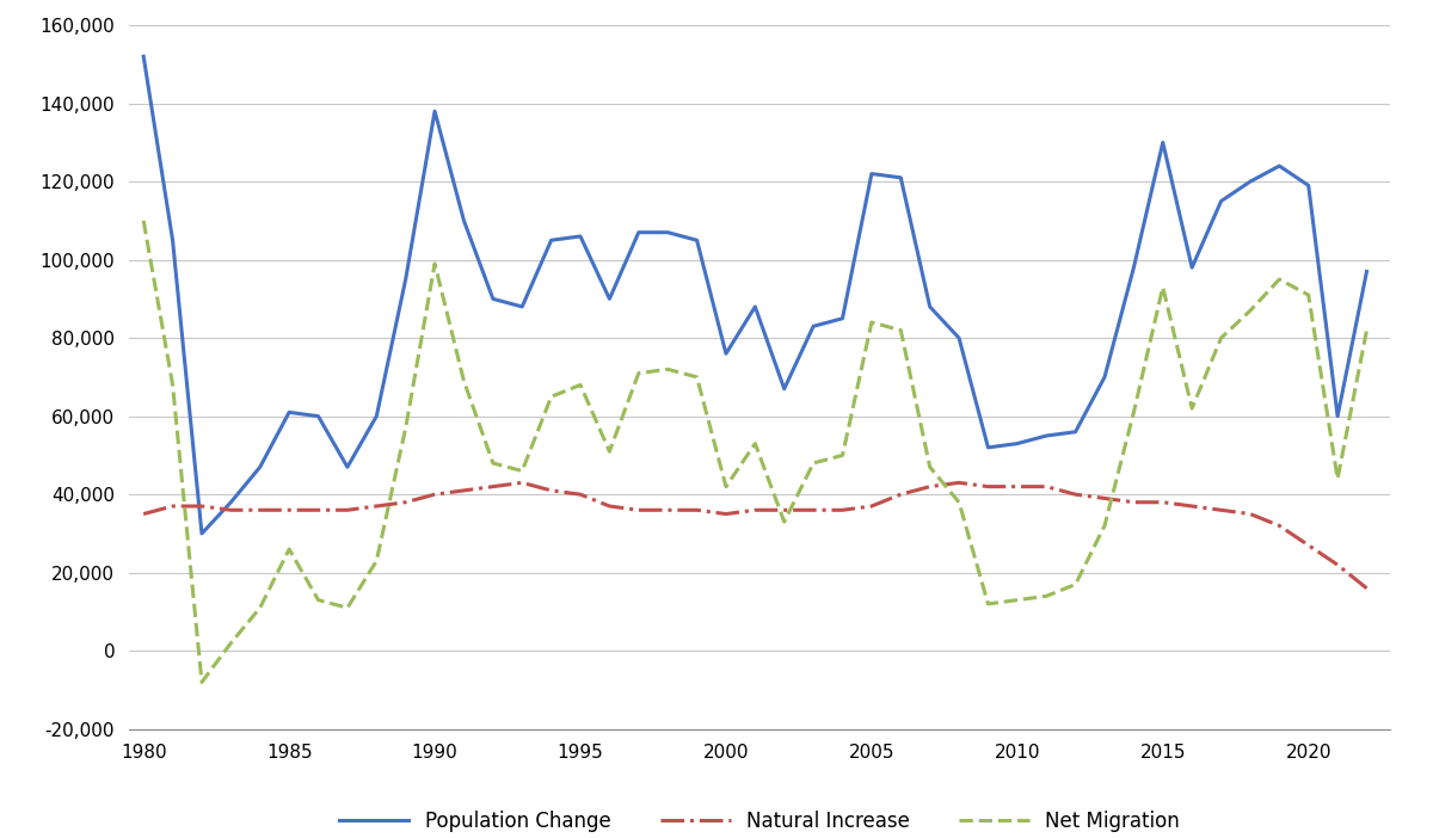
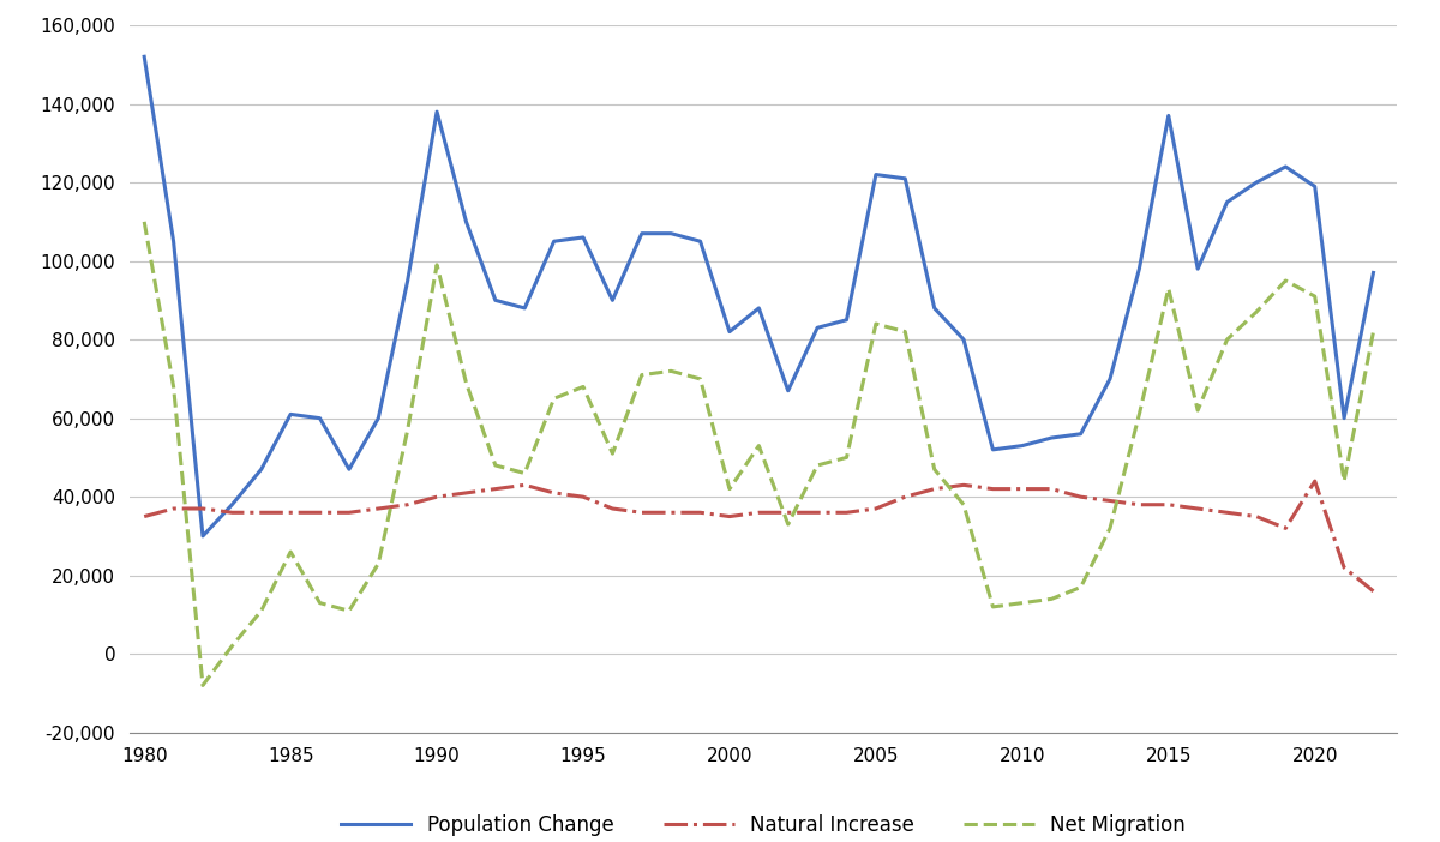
Population Change/2000: 76,000 -> 82,000
Population Change/2015: 130,000 -> 137,000
Natural Increase/2020: 27,000 -> 44,000
